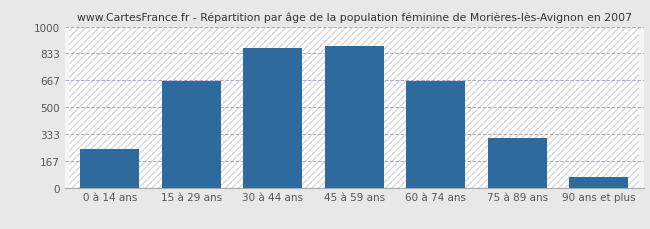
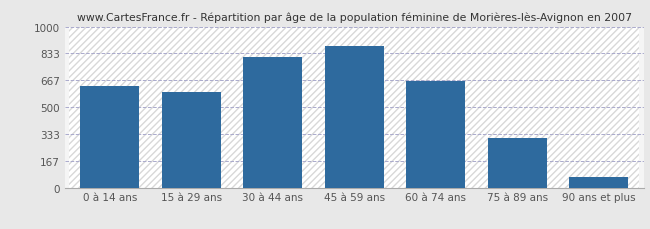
0 à 14 ans: 240 -> 630
15 à 29 ans: 660 -> 600
30 à 44 ans: 870 -> 810
